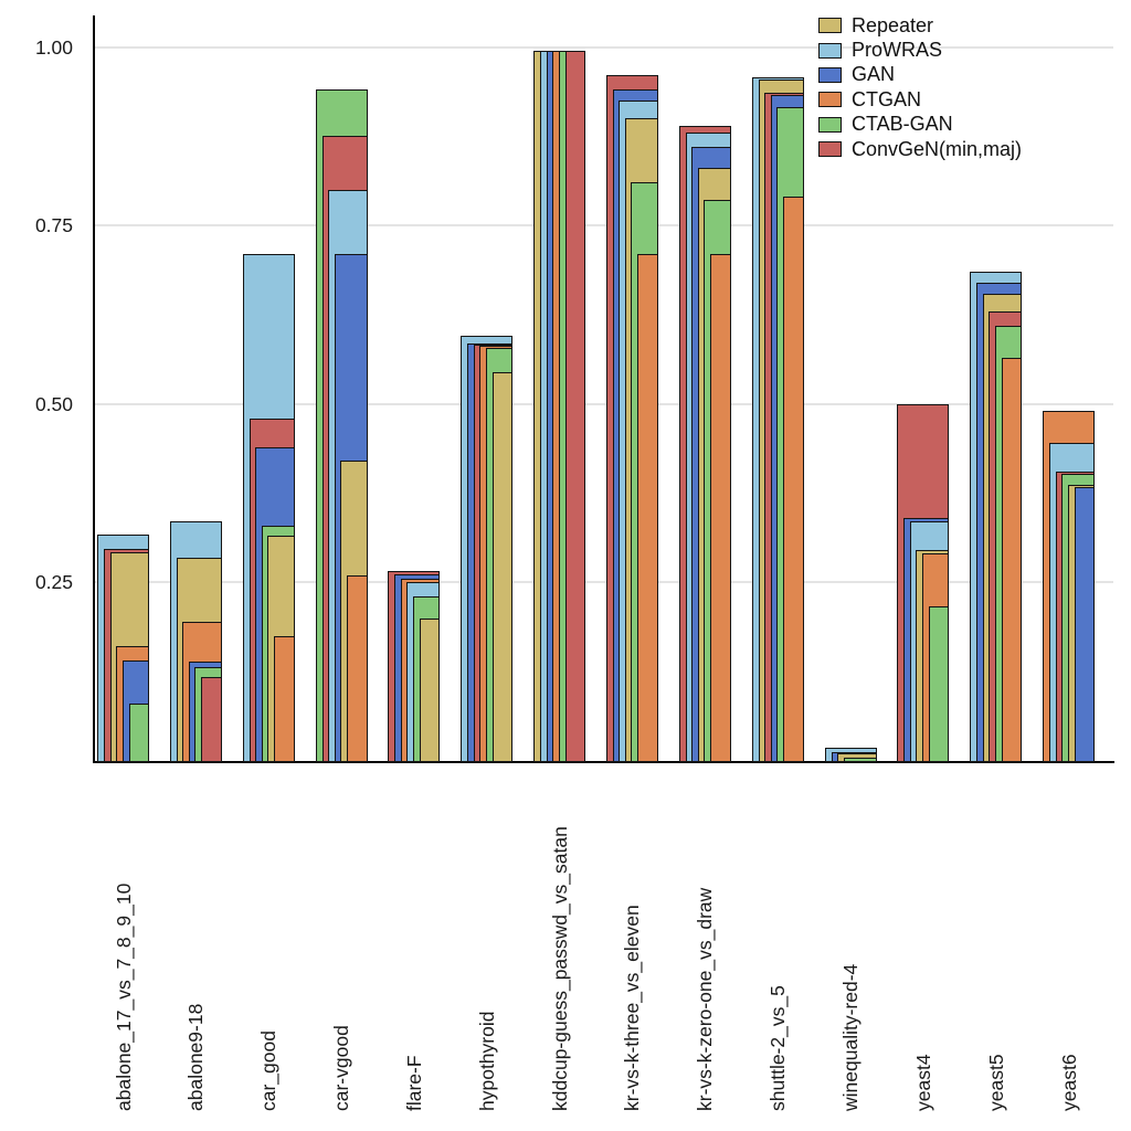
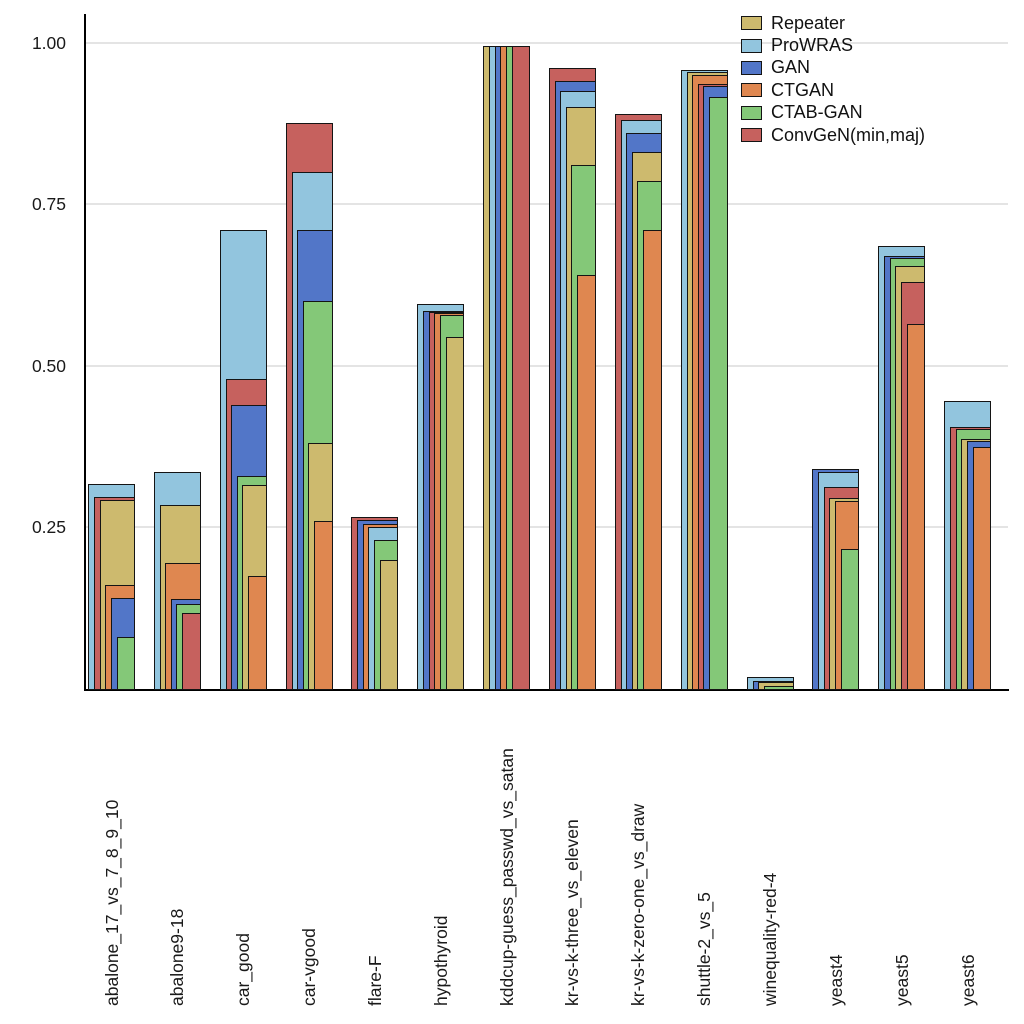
Repeater/car-vgood: 0.42 -> 0.38
CTAB-GAN/car-vgood: 0.94 -> 0.60
CTGAN/kr-vs-k-three_vs_eleven: 0.71 -> 0.64
CTGAN/shuttle-2_vs_5: 0.79 -> 0.95
ConvGeN(min,maj)/yeast4: 0.50 -> 0.31
CTAB-GAN/yeast5: 0.61 -> 0.67
CTGAN/yeast6: 0.49 -> 0.37
